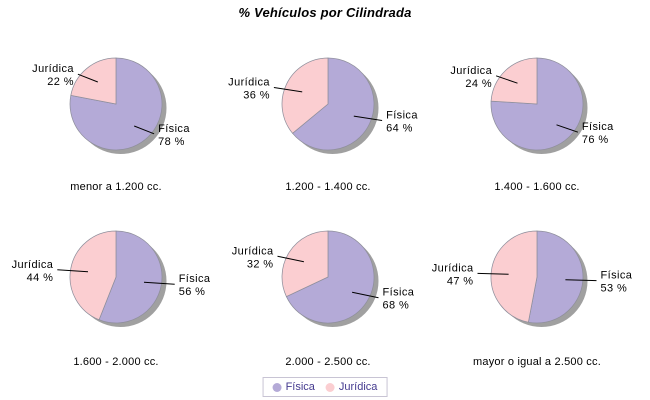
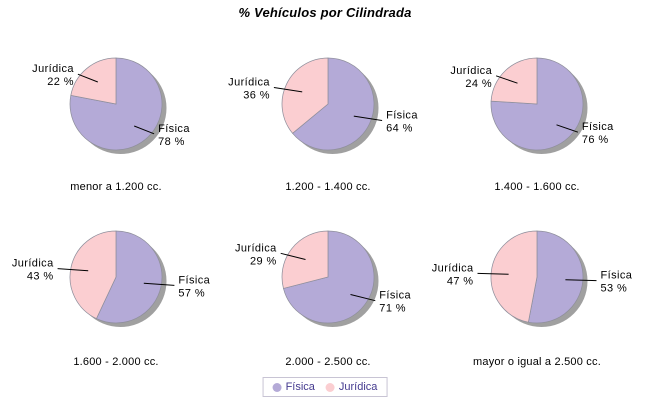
1.600 - 2.000 cc./Física: 56 -> 57
1.600 - 2.000 cc./Jurídica: 44 -> 43
2.000 - 2.500 cc./Física: 68 -> 71
2.000 - 2.500 cc./Jurídica: 32 -> 29
